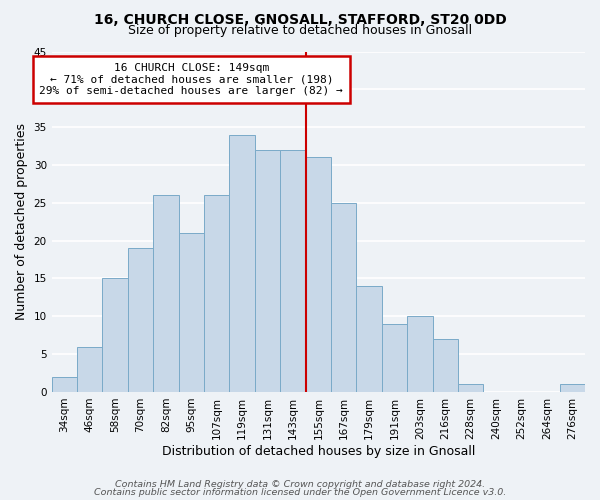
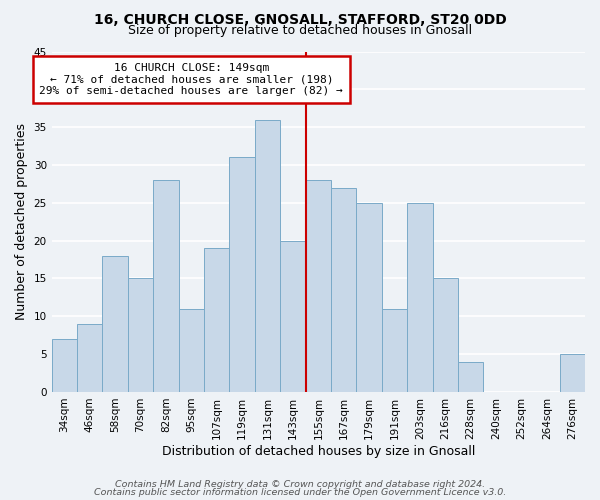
34sqm: 2 -> 7
46sqm: 6 -> 9
58sqm: 15 -> 18
70sqm: 19 -> 15
82sqm: 26 -> 28
95sqm: 21 -> 11
107sqm: 26 -> 19
119sqm: 34 -> 31
131sqm: 32 -> 36
143sqm: 32 -> 20
155sqm: 31 -> 28
167sqm: 25 -> 27
179sqm: 14 -> 25
191sqm: 9 -> 11
203sqm: 10 -> 25
216sqm: 7 -> 15
228sqm: 1 -> 4
276sqm: 1 -> 5
